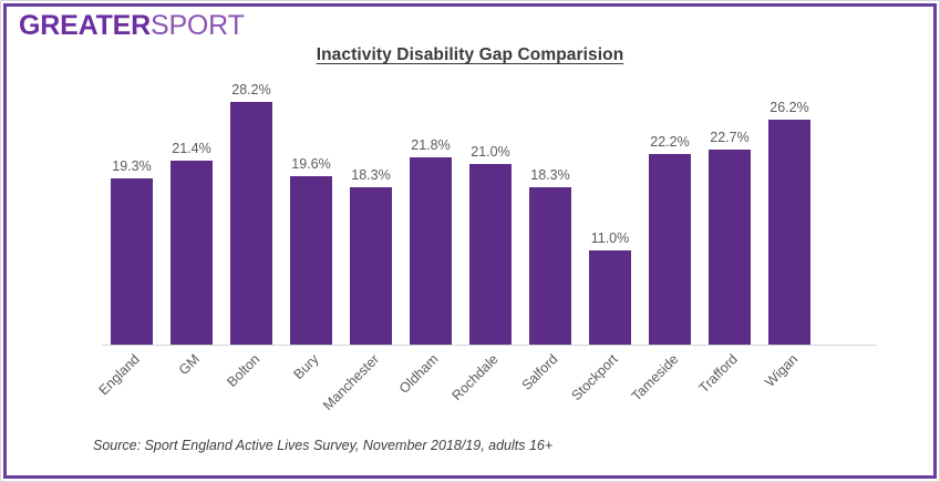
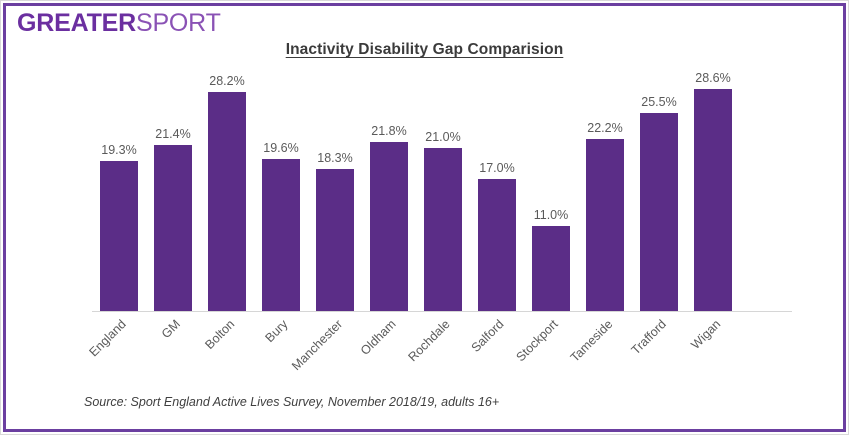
Salford: 18.3% -> 17.0%
Trafford: 22.7% -> 25.5%
Wigan: 26.2% -> 28.6%
